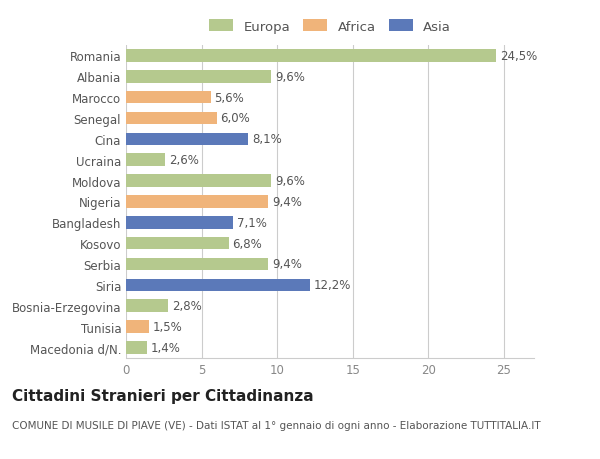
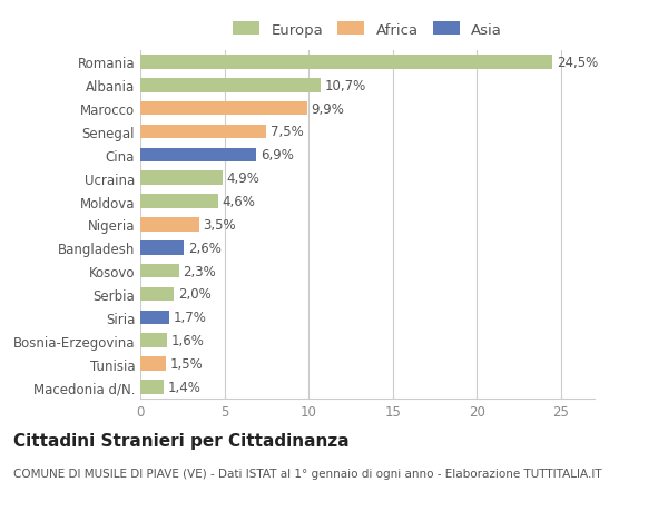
Albania: 9,6% -> 10,7%
Marocco: 5,6% -> 9,9%
Senegal: 6,0% -> 7,5%
Cina: 8,1% -> 6,9%
Ucraina: 2,6% -> 4,9%
Moldova: 9,6% -> 4,6%
Nigeria: 9,4% -> 3,5%
Bangladesh: 7,1% -> 2,6%
Kosovo: 6,8% -> 2,3%
Serbia: 9,4% -> 2,0%
Siria: 12,2% -> 1,7%
Bosnia-Erzegovina: 2,8% -> 1,6%
